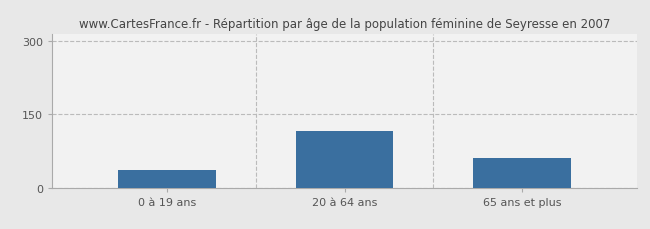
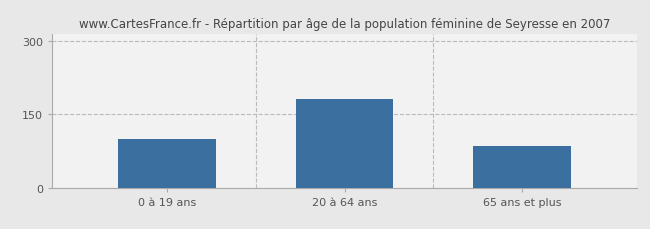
0 à 19 ans: 35 -> 100
20 à 64 ans: 115 -> 181
65 ans et plus: 60 -> 85
